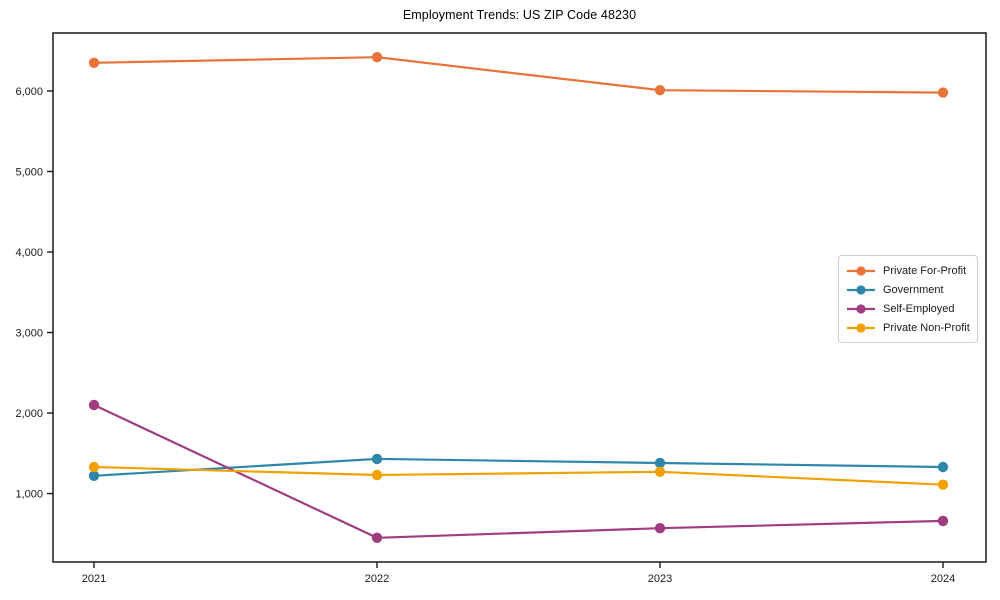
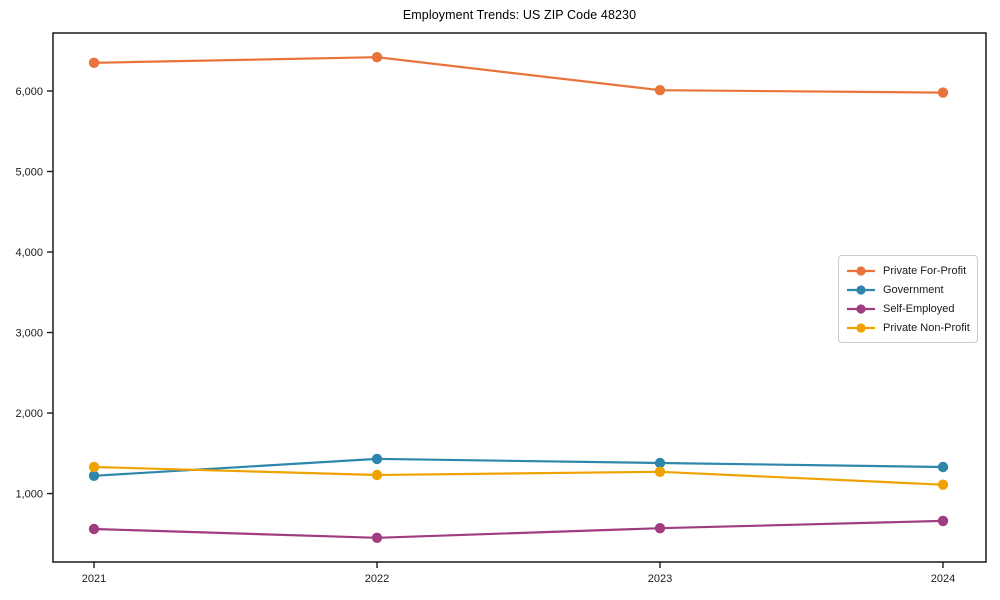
Self-Employed/2021: 2100 -> 600
